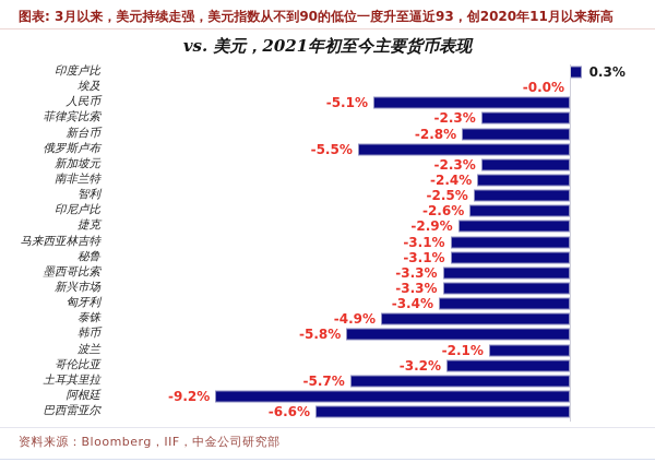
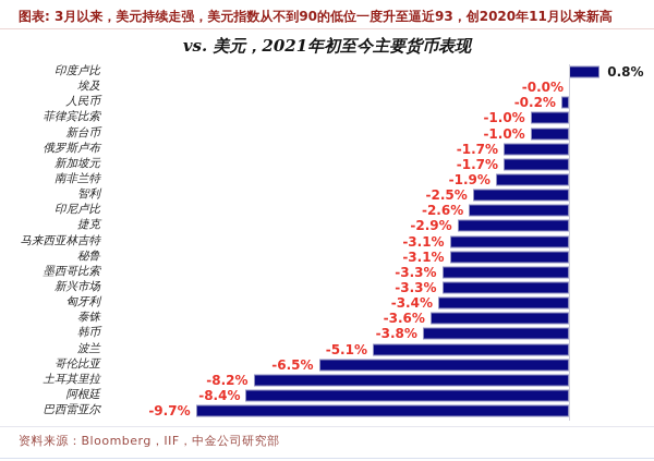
印度卢比: 0.3% -> 0.8%
人民币: -5.1% -> -0.2%
菲律宾比索: -2.3% -> -1.0%
新台币: -2.8% -> -1.0%
俄罗斯卢布: -5.5% -> -1.7%
新加坡元: -2.3% -> -1.7%
南非兰特: -2.4% -> -1.9%
泰铢: -4.9% -> -3.6%
韩币: -5.8% -> -3.8%
波兰: -2.1% -> -5.1%
哥伦比亚: -3.2% -> -6.5%
土耳其里拉: -5.7% -> -8.2%
阿根廷: -9.2% -> -8.4%
巴西雷亚尔: -6.6% -> -9.7%
